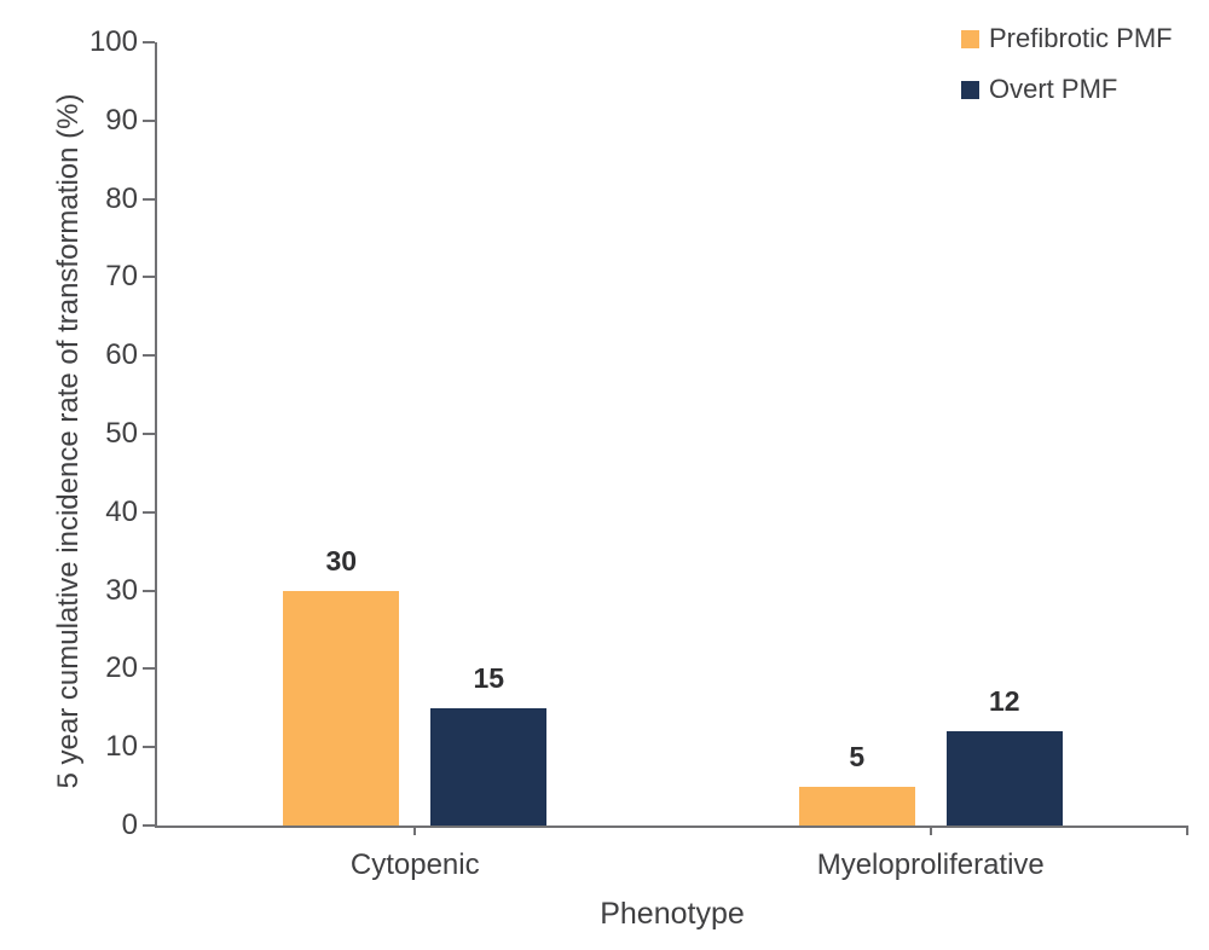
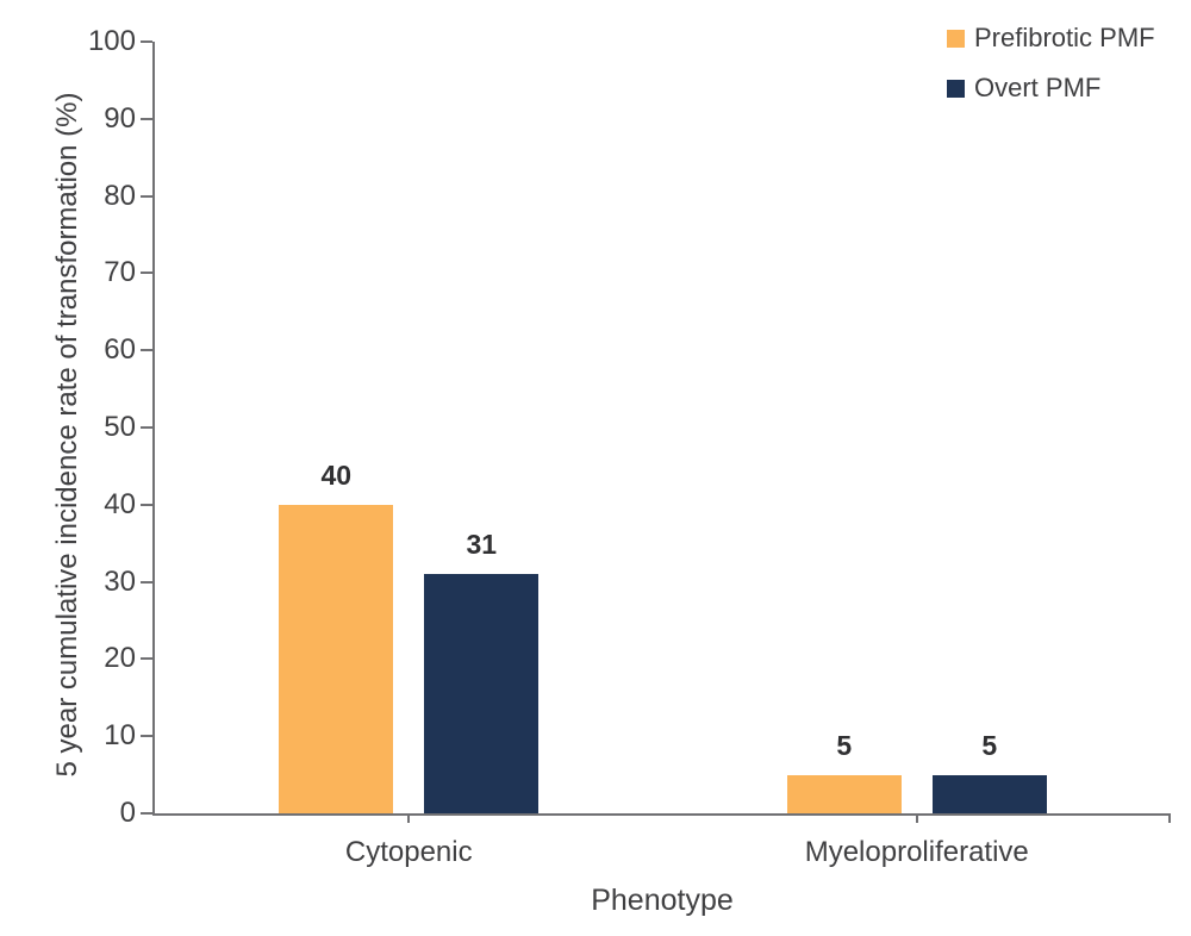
Prefibrotic PMF/Cytopenic: 30 -> 40
Overt PMF/Cytopenic: 15 -> 31
Overt PMF/Myeloproliferative: 12 -> 5
